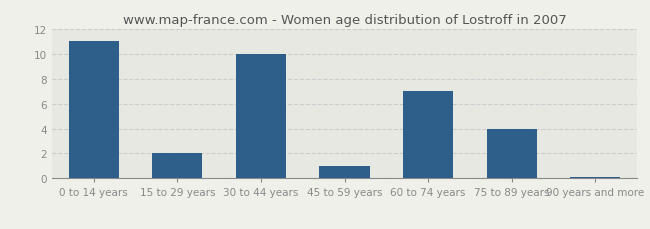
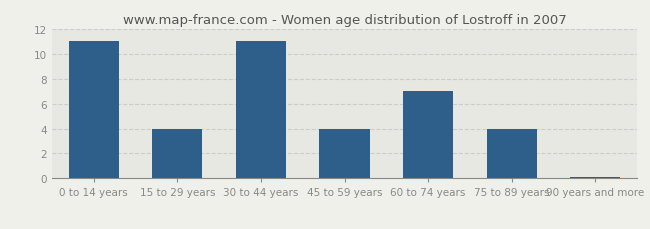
15 to 29 years: 2.0 -> 4.0
30 to 44 years: 10.0 -> 11.0
45 to 59 years: 1.0 -> 4.0
